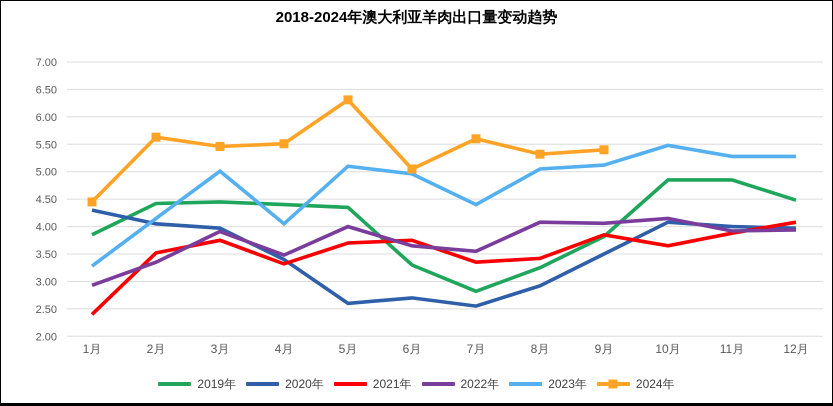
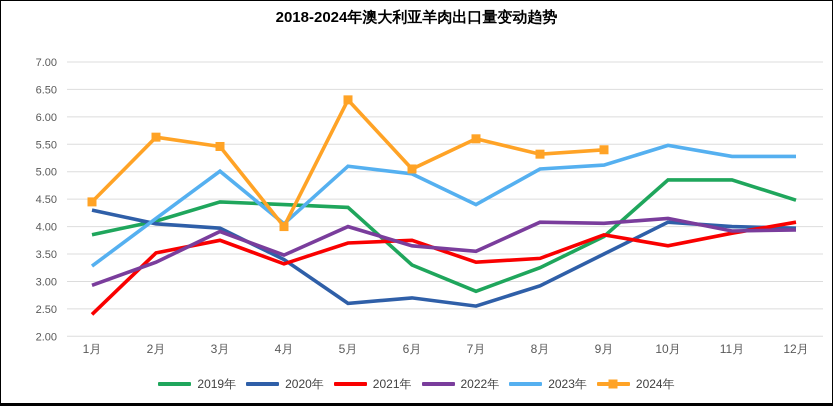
2019年/2月: 4.4 -> 4.1
2024年/4月: 5.5 -> 4.0
